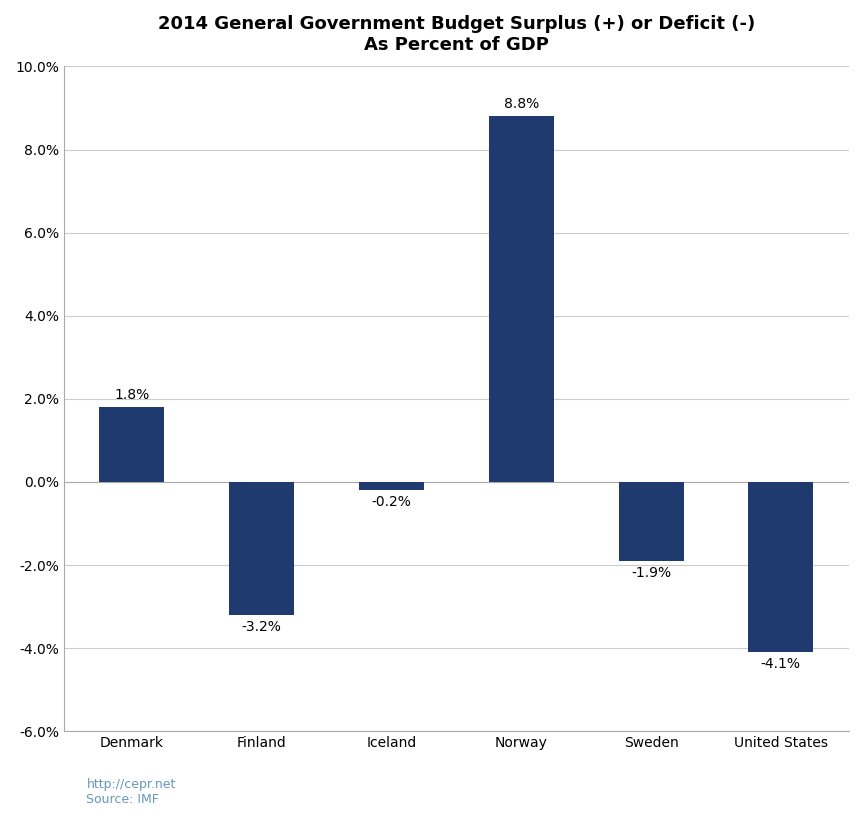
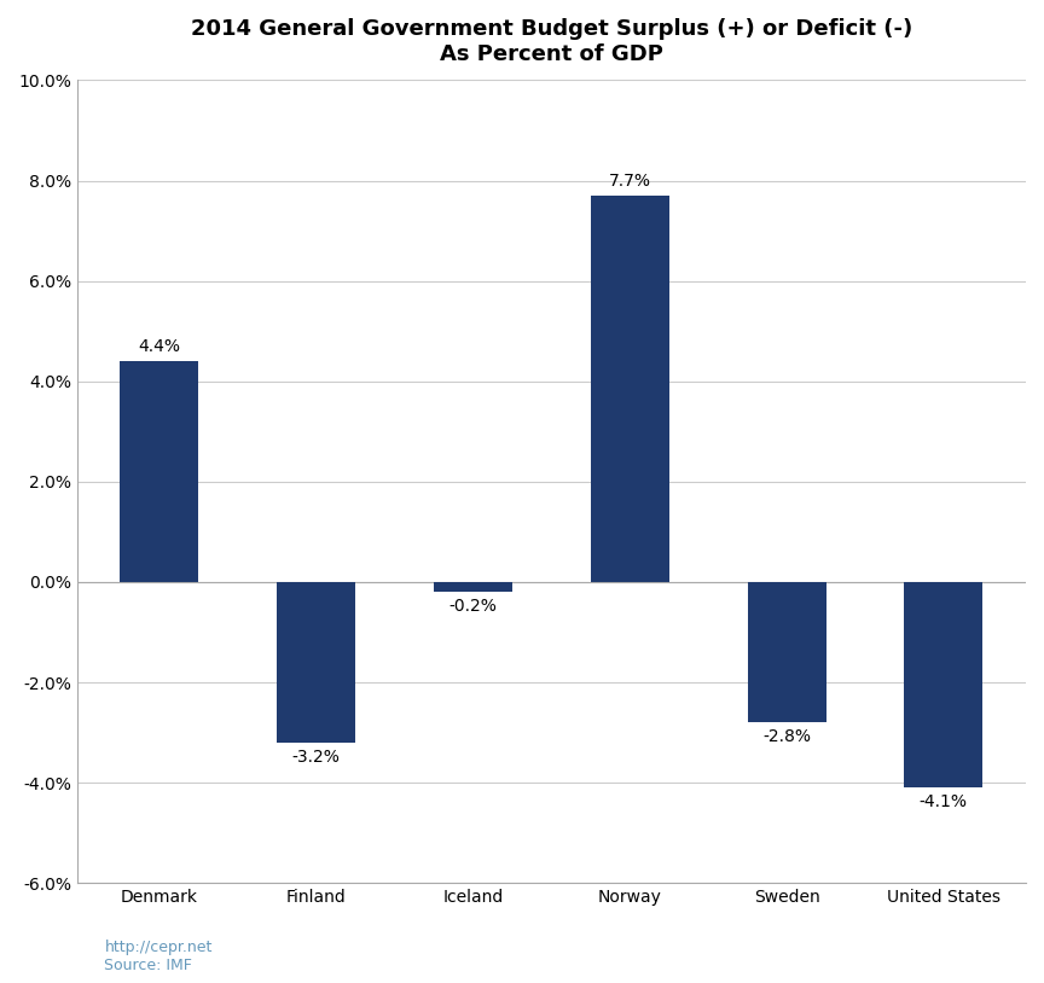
Denmark: 1.8% -> 4.4%
Norway: 8.8% -> 7.7%
Sweden: -1.9% -> -2.8%
